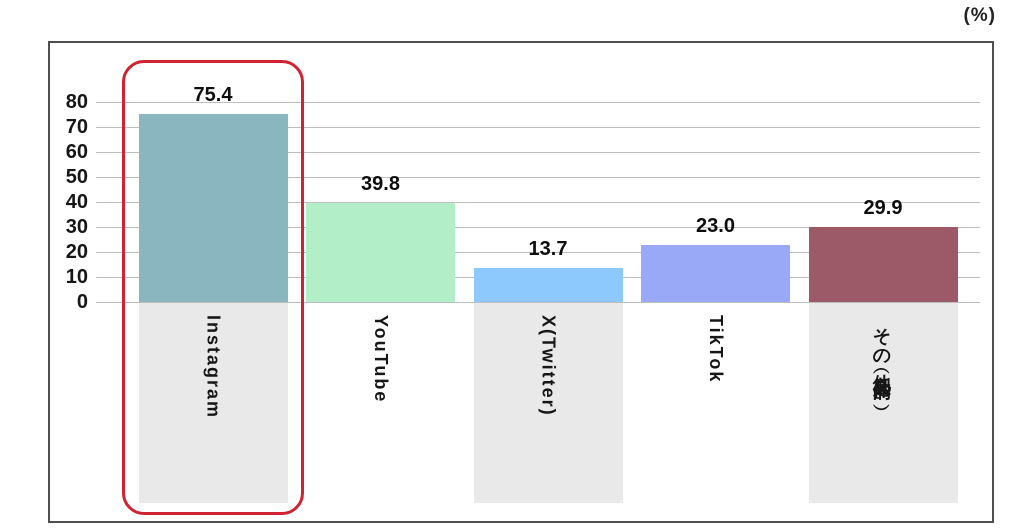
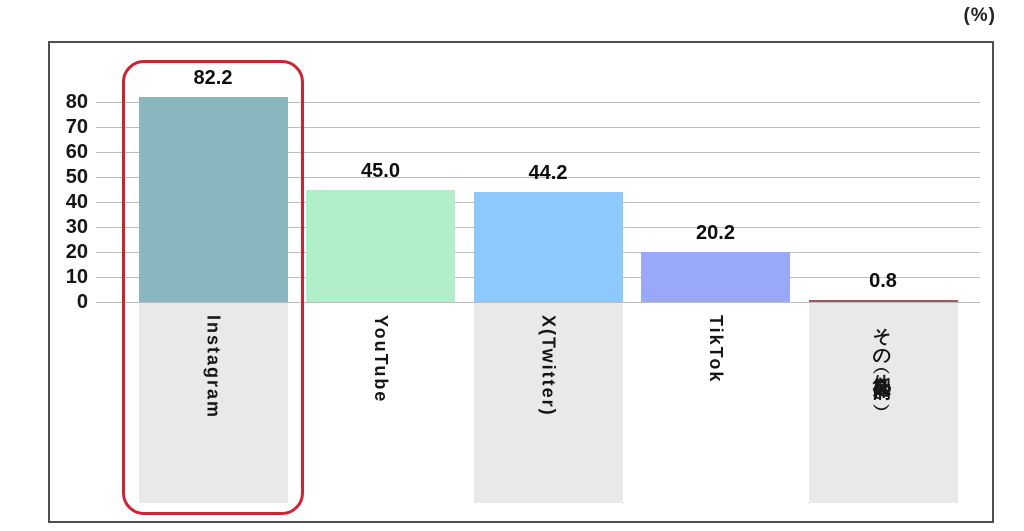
Instagram: 75.4 -> 82.2
YouTube: 39.8 -> 45.0
X(Twitter): 13.7 -> 44.2
TikTok: 23.0 -> 20.2
その他（具体的に）: 29.9 -> 0.8
